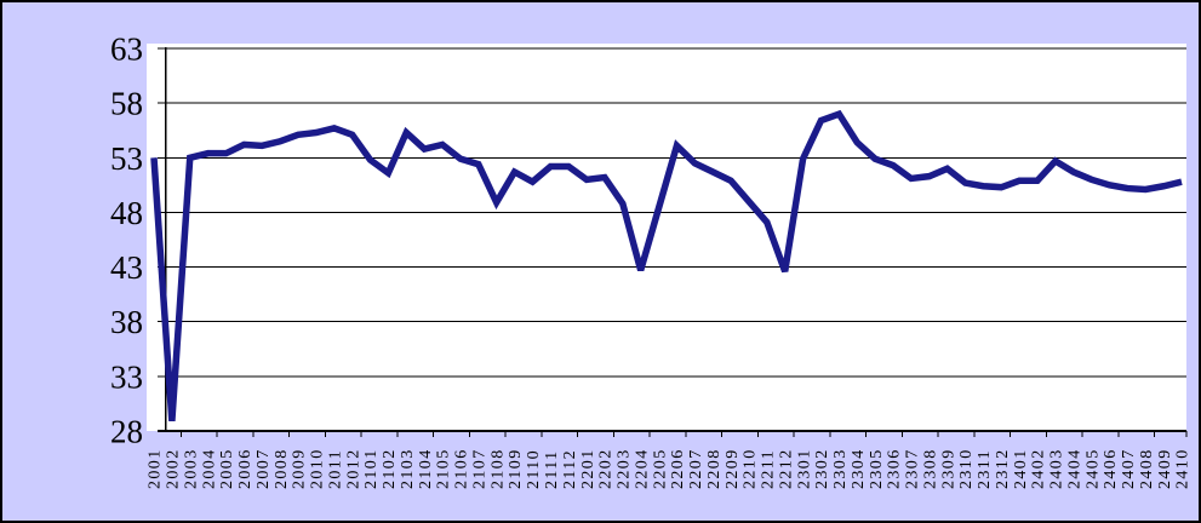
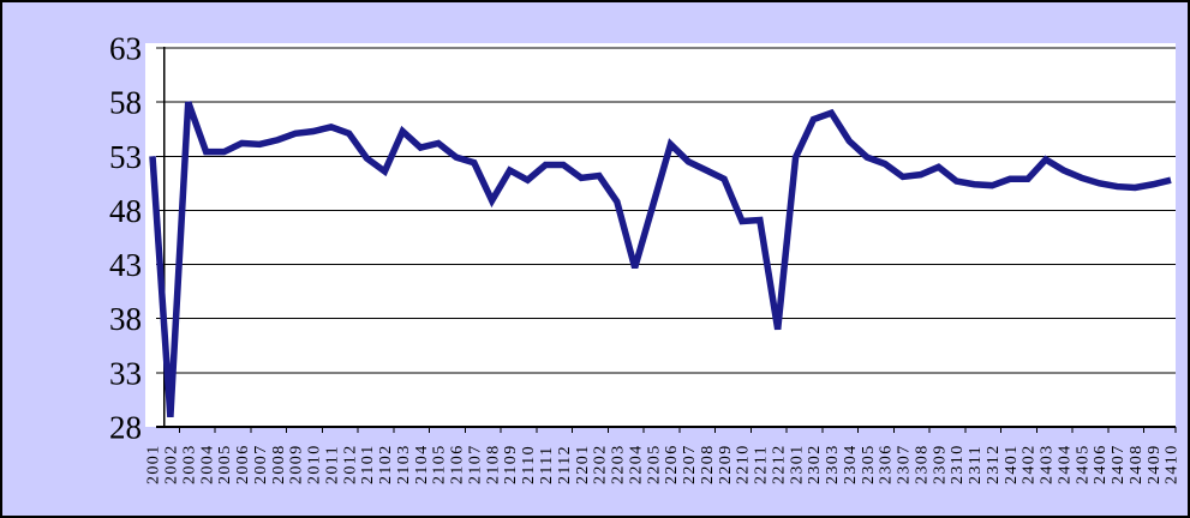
2003: 53 -> 58
2210: 49 -> 47
2212: 43 -> 37
